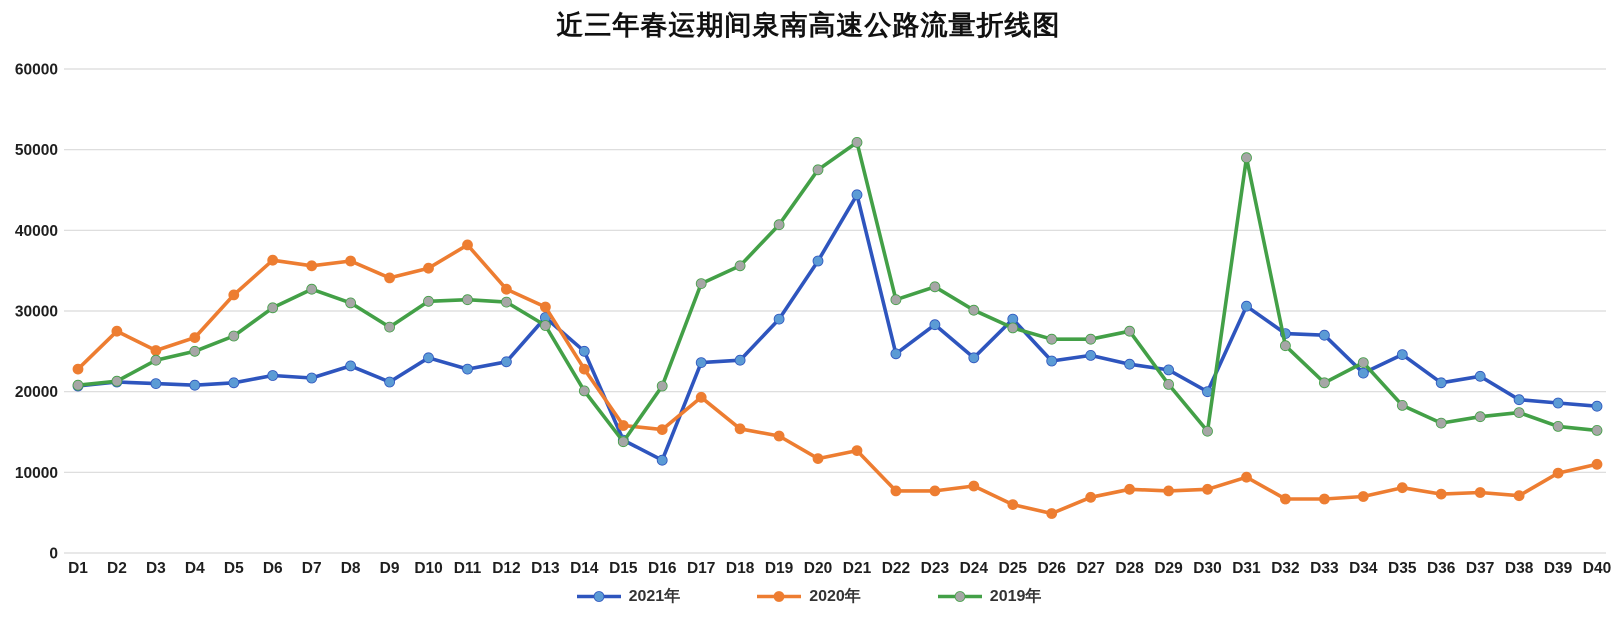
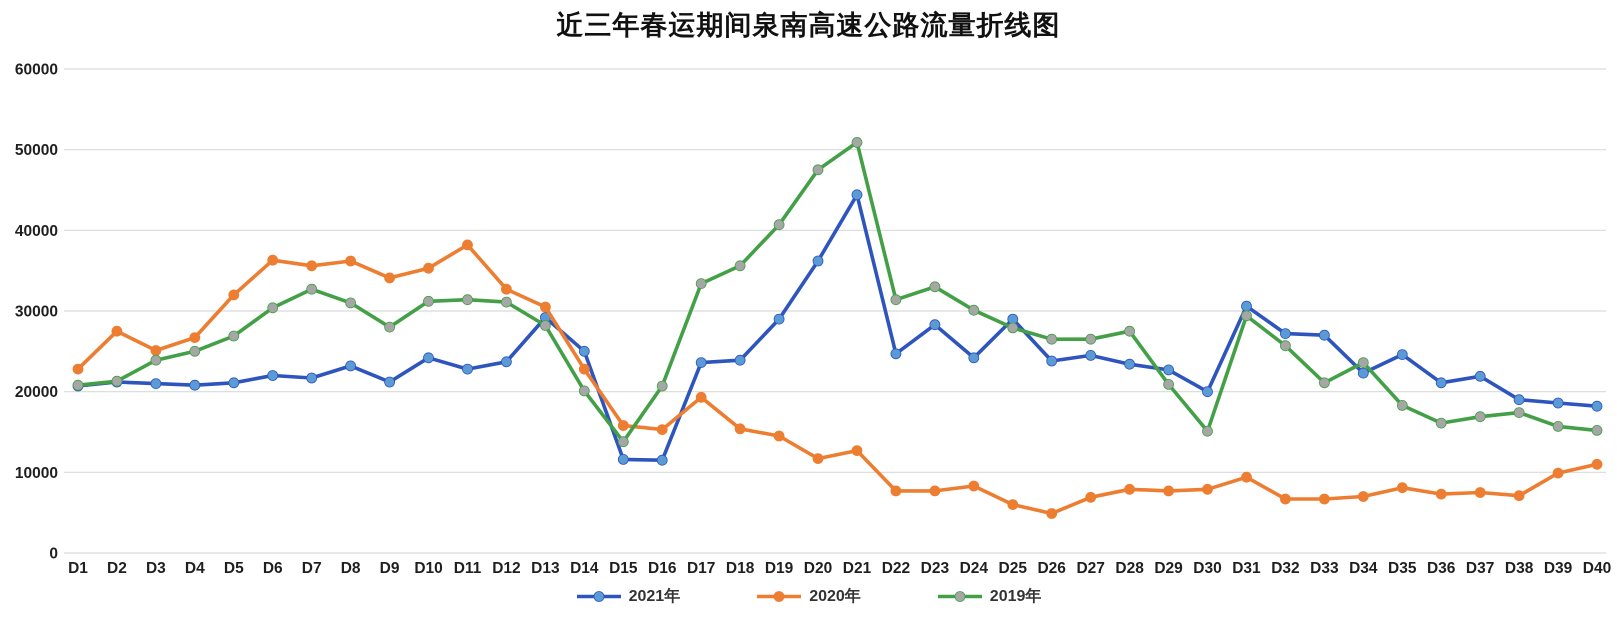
2021年/D15: 14000 -> 12000
2019年/D31: 49000 -> 29000
